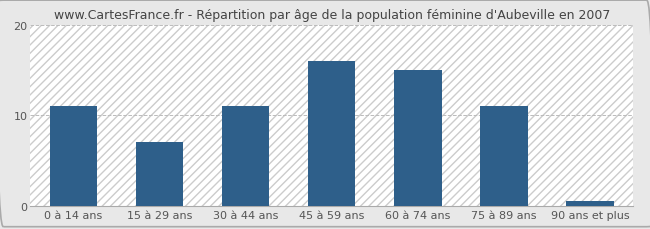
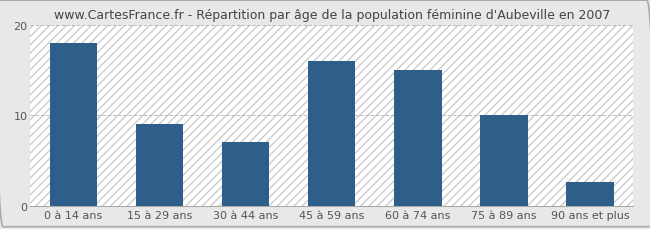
0 à 14 ans: 11.0 -> 18.0
15 à 29 ans: 7.0 -> 9.0
30 à 44 ans: 11.0 -> 7.0
75 à 89 ans: 11.0 -> 10.0
90 ans et plus: 0.5 -> 2.6
